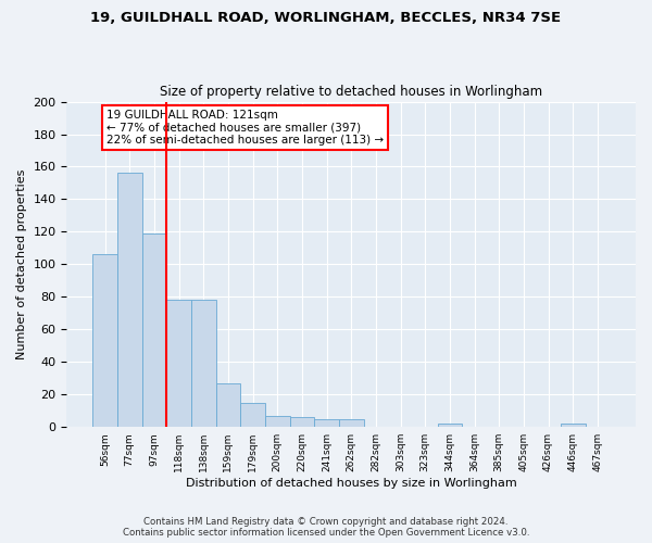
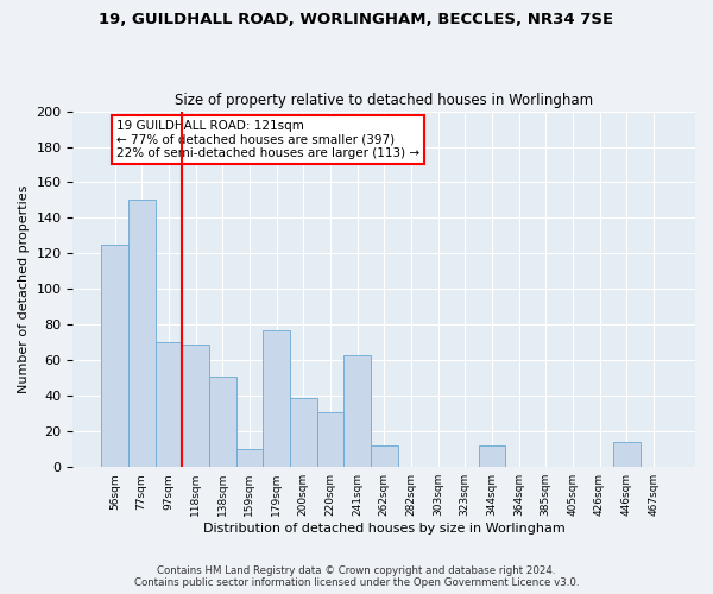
56sqm: 106 -> 125
77sqm: 156 -> 150
97sqm: 119 -> 70
118sqm: 78 -> 69
138sqm: 78 -> 51
159sqm: 27 -> 10
179sqm: 15 -> 77
200sqm: 7 -> 39
220sqm: 6 -> 31
241sqm: 5 -> 63
262sqm: 5 -> 12
344sqm: 2 -> 12
446sqm: 2 -> 14
